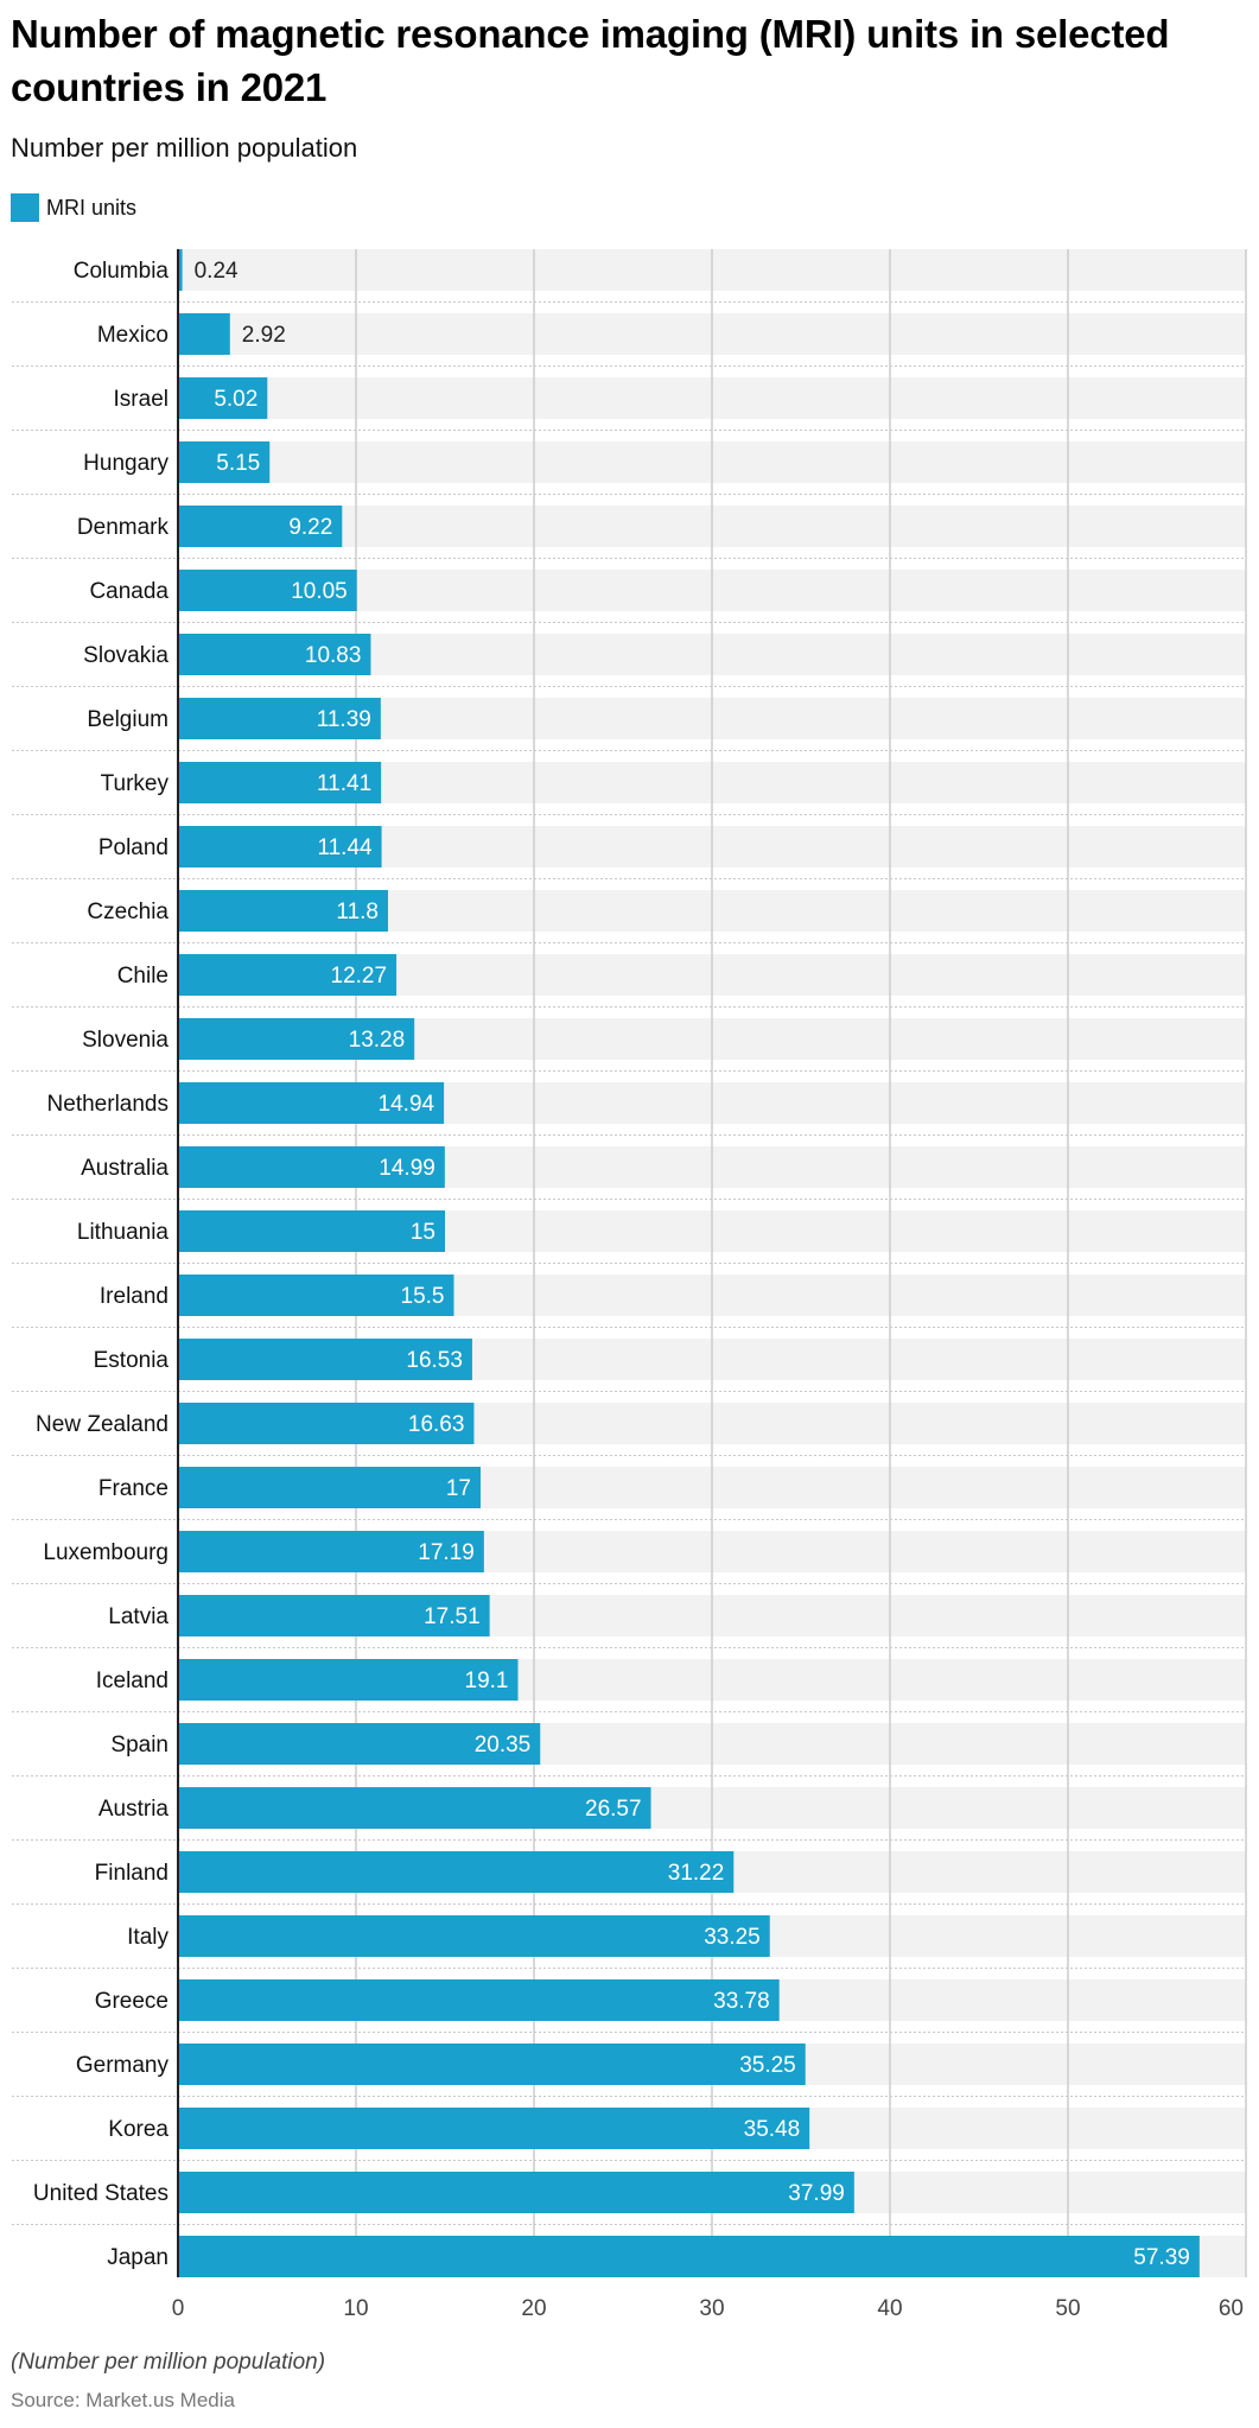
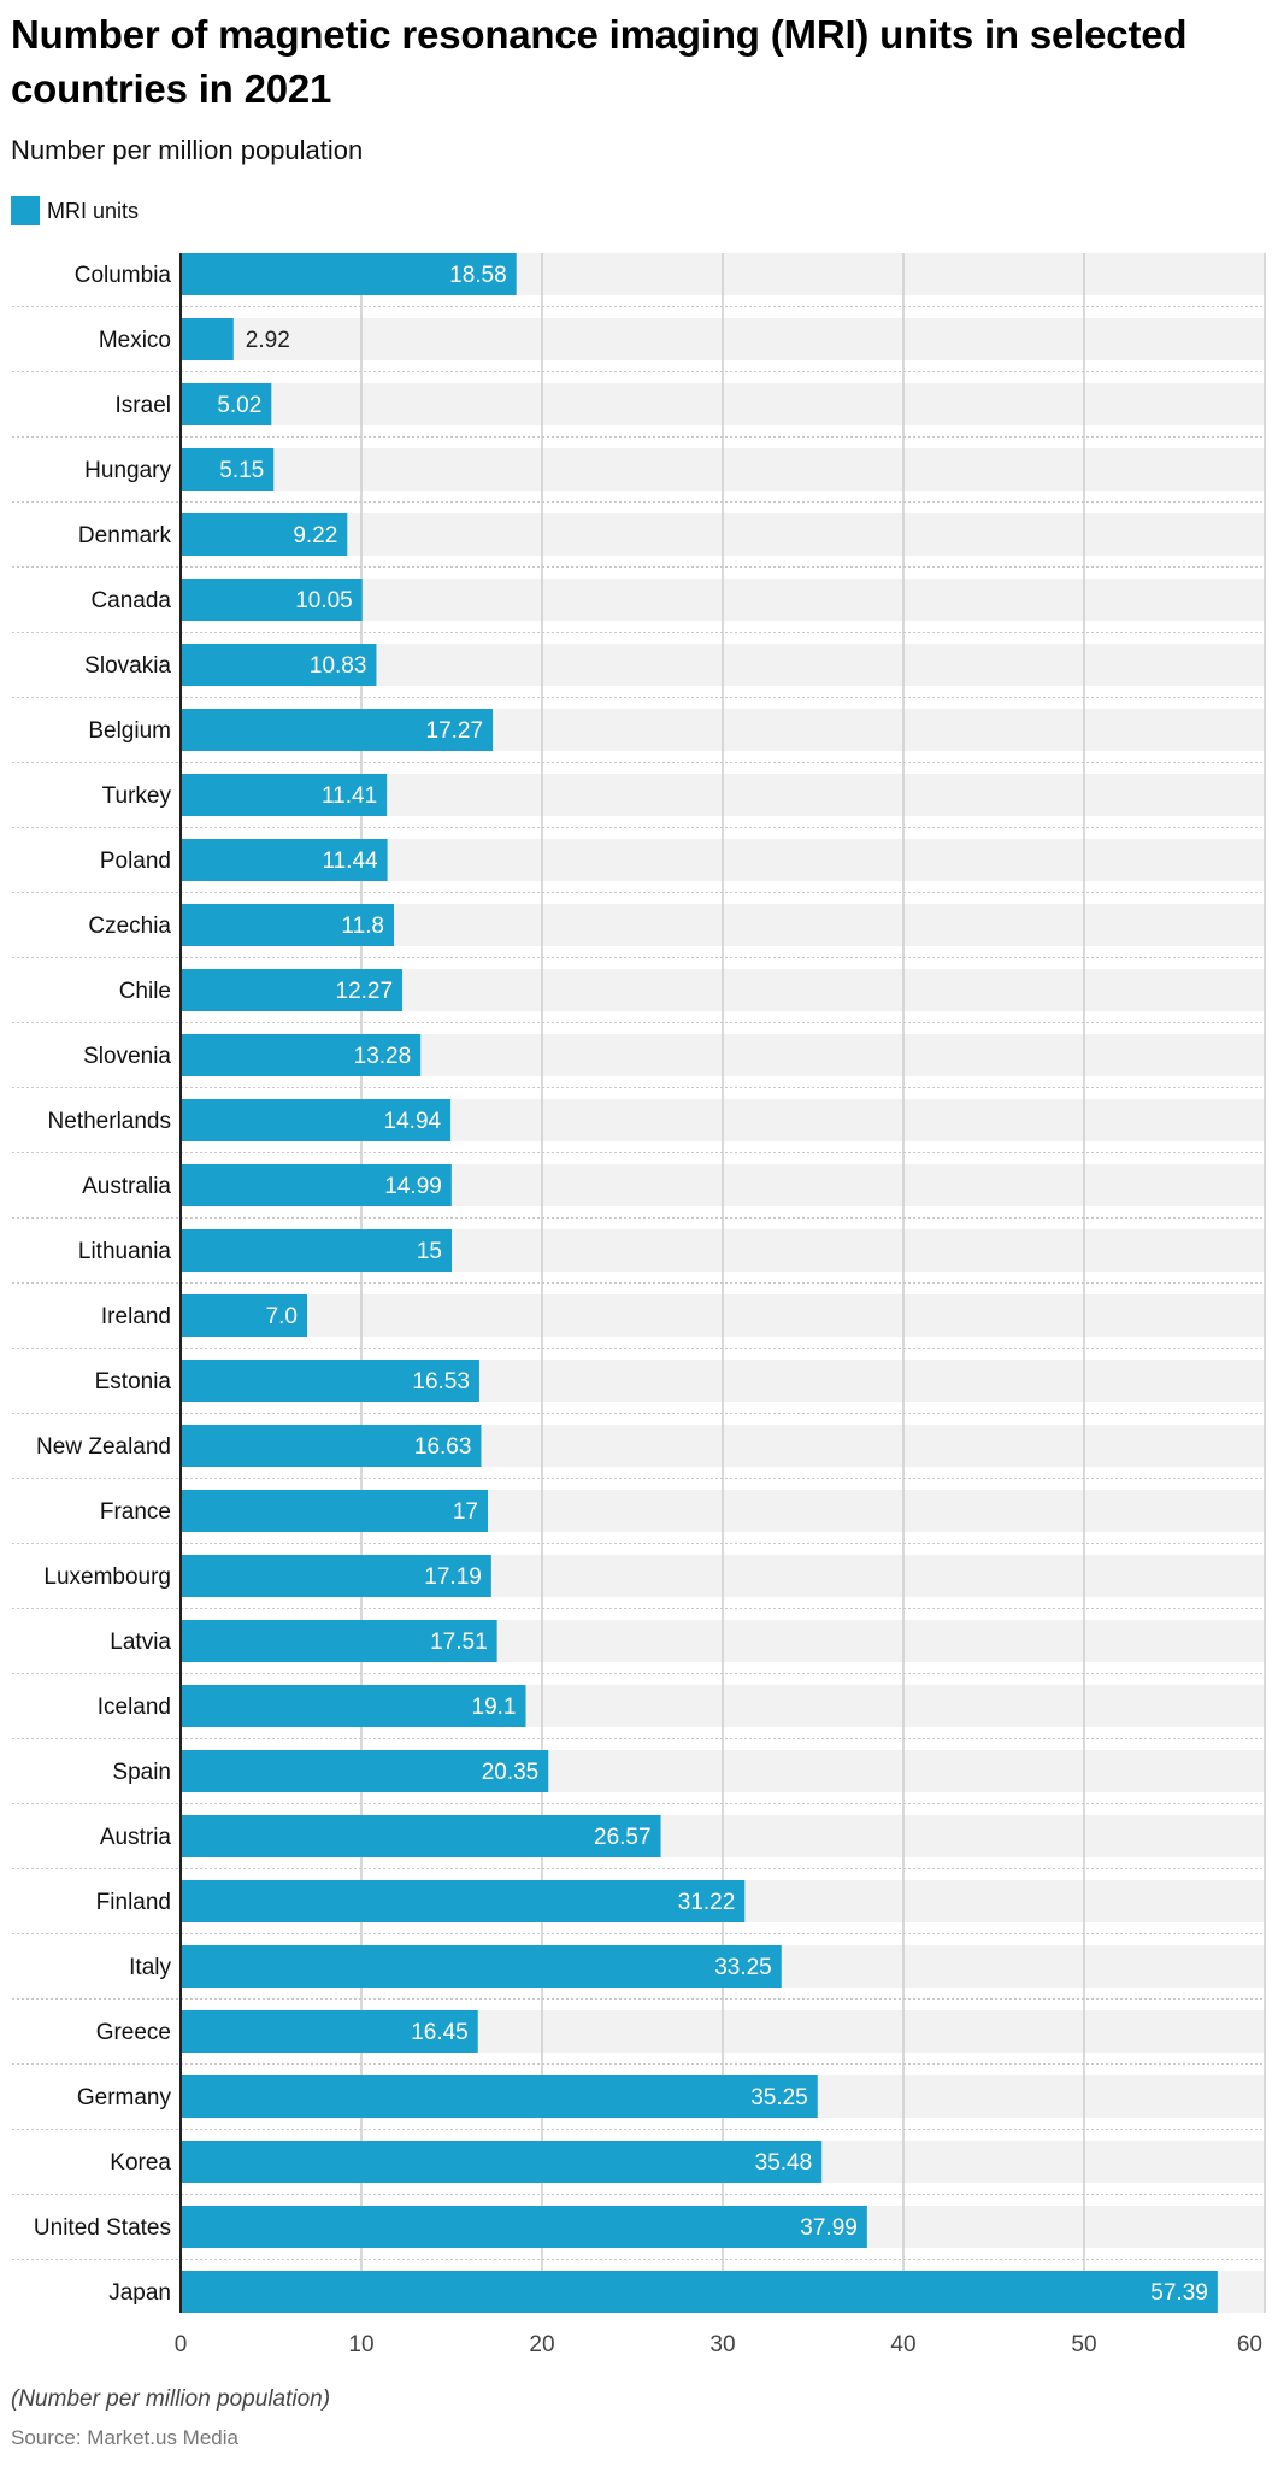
Columbia: 0.24 -> 18.58
Belgium: 11.39 -> 17.27
Ireland: 15.5 -> 7.0
Greece: 33.78 -> 16.45
